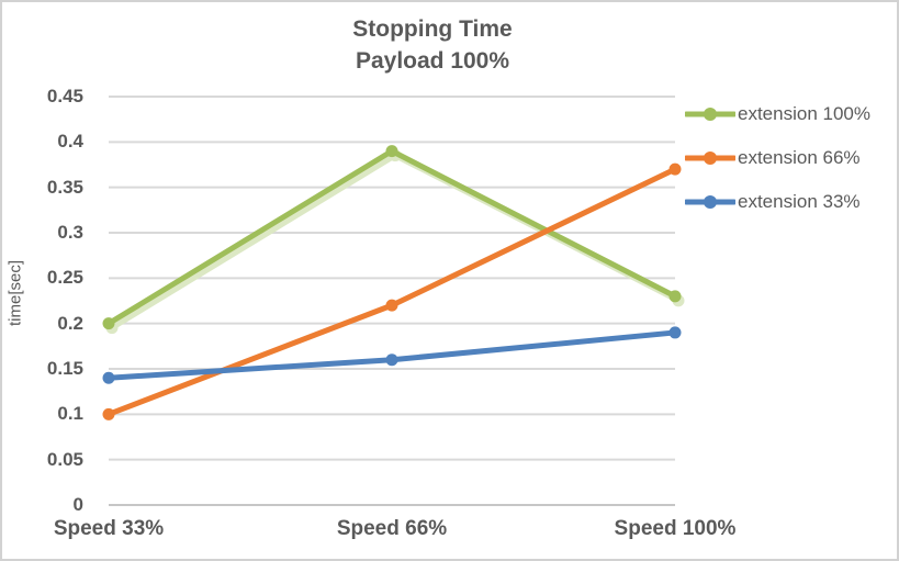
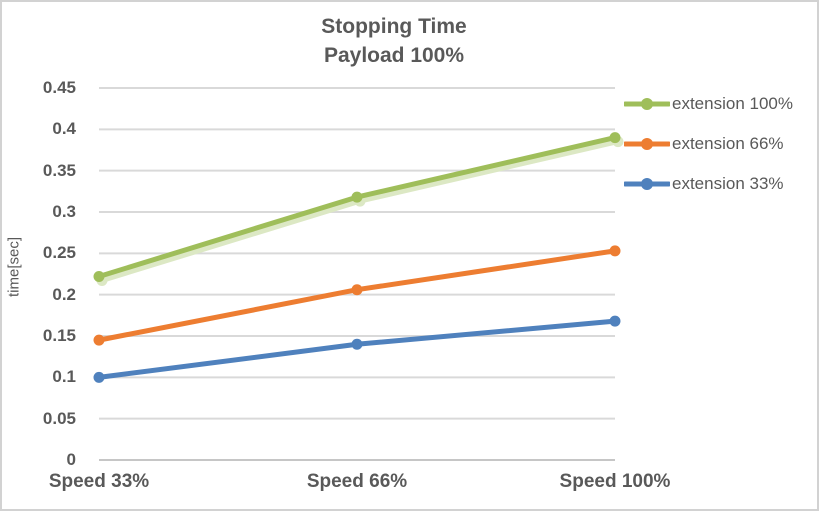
extension 100%/Speed 33%: 0.20 -> 0.22
extension 66%/Speed 33%: 0.10 -> 0.14
extension 33%/Speed 33%: 0.14 -> 0.10
extension 100%/Speed 66%: 0.39 -> 0.32
extension 66%/Speed 66%: 0.22 -> 0.21
extension 33%/Speed 66%: 0.16 -> 0.14
extension 100%/Speed 100%: 0.23 -> 0.39
extension 66%/Speed 100%: 0.37 -> 0.25
extension 33%/Speed 100%: 0.19 -> 0.17
